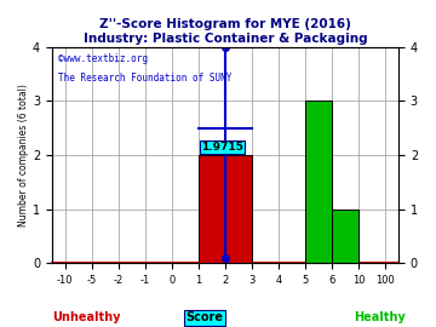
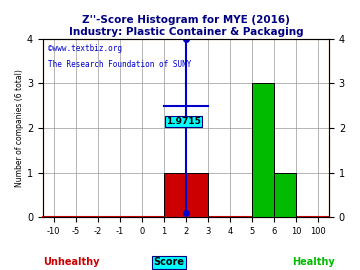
2: 2 -> 1
